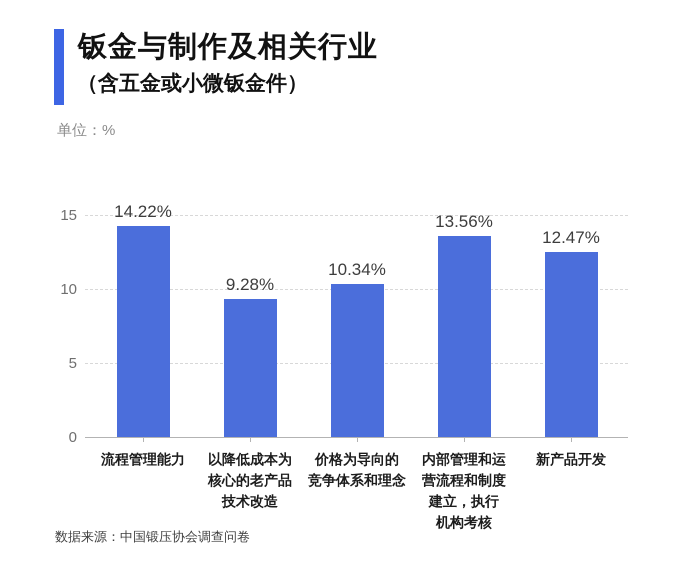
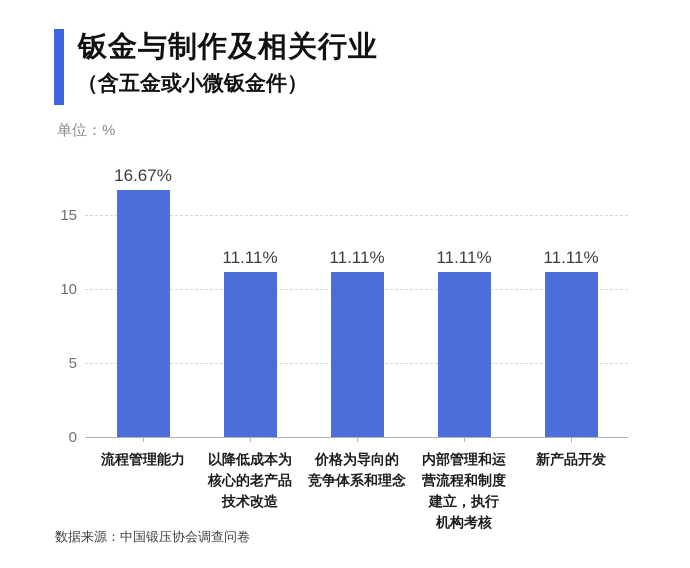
流程管理能力: 14.22% -> 16.67%
以降低成本为 核心的老产品 技术改造: 9.28% -> 11.11%
价格为导向的 竞争体系和理念: 10.34% -> 11.11%
内部管理和运 营流程和制度 建立，执行 机构考核: 13.56% -> 11.11%
新产品开发: 12.47% -> 11.11%
